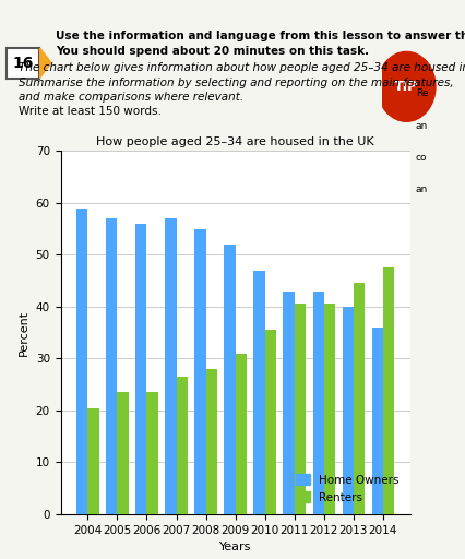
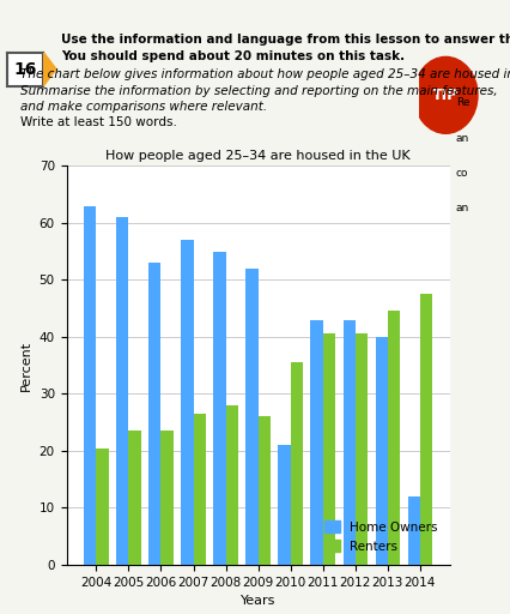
Home Owners/2004: 59 -> 63
Home Owners/2005: 57 -> 61
Home Owners/2006: 56 -> 53
Renters/2009: 31.0 -> 26.0
Home Owners/2010: 47 -> 21
Home Owners/2014: 36 -> 12
